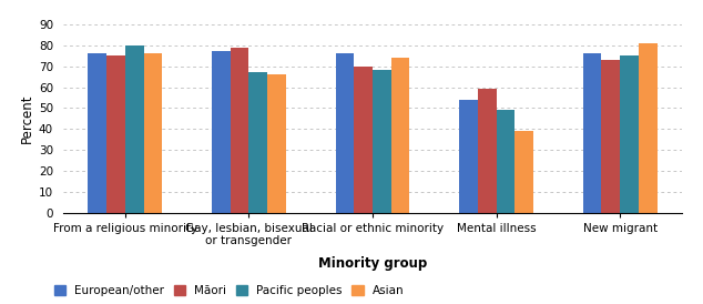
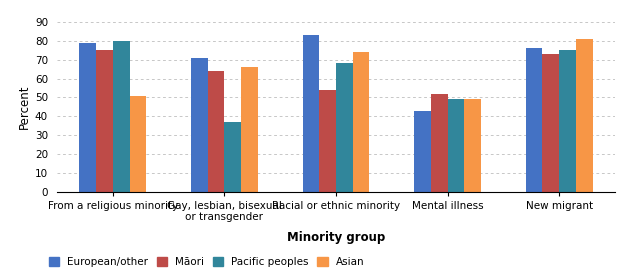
European/other/From a religious minority: 76 -> 79
Asian/From a religious minority: 76 -> 51
European/other/Gay, lesbian, bisexual or transgender: 77 -> 71
Māori/Gay, lesbian, bisexual or transgender: 79 -> 64
Pacific peoples/Gay, lesbian, bisexual or transgender: 67 -> 37
European/other/Racial or ethnic minority: 76 -> 83
Māori/Racial or ethnic minority: 70 -> 54
European/other/Mental illness: 54 -> 43
Māori/Mental illness: 59 -> 52
Asian/Mental illness: 39 -> 49
